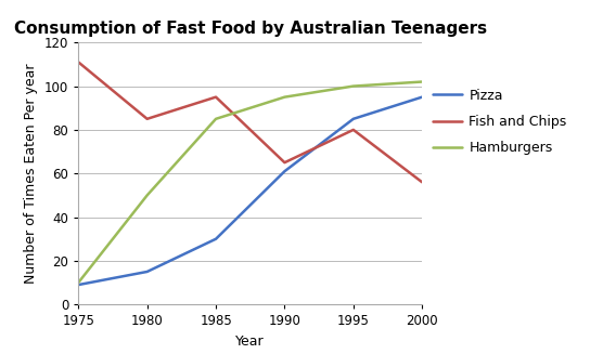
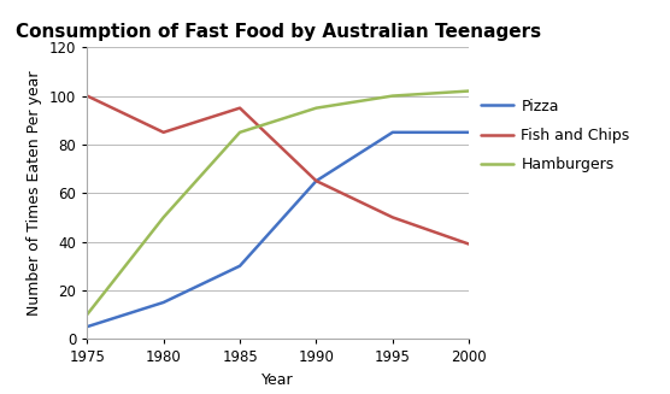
Pizza/1975: 9 -> 5
Fish and Chips/1975: 111 -> 100
Pizza/1990: 61 -> 65
Fish and Chips/1995: 80 -> 50
Pizza/2000: 95 -> 85
Fish and Chips/2000: 56 -> 39
